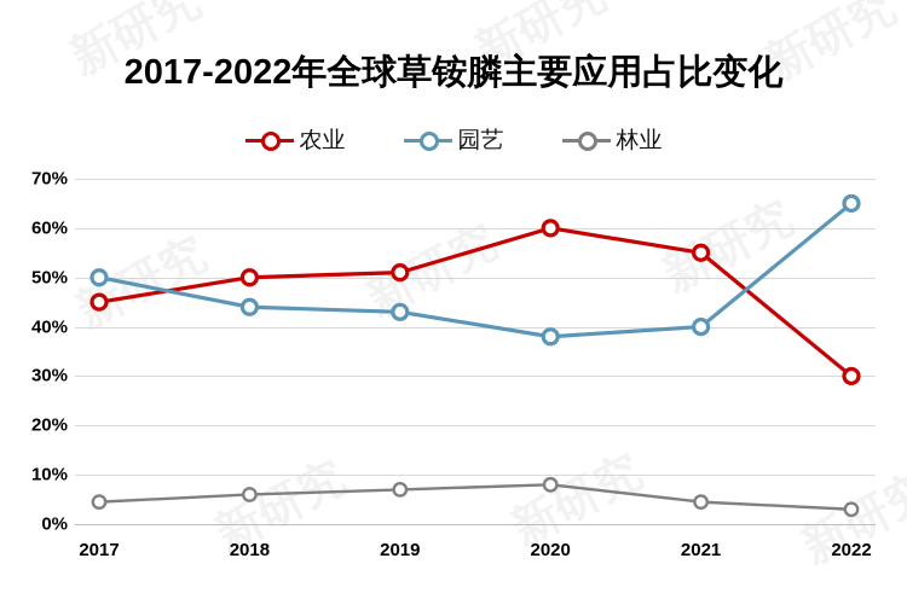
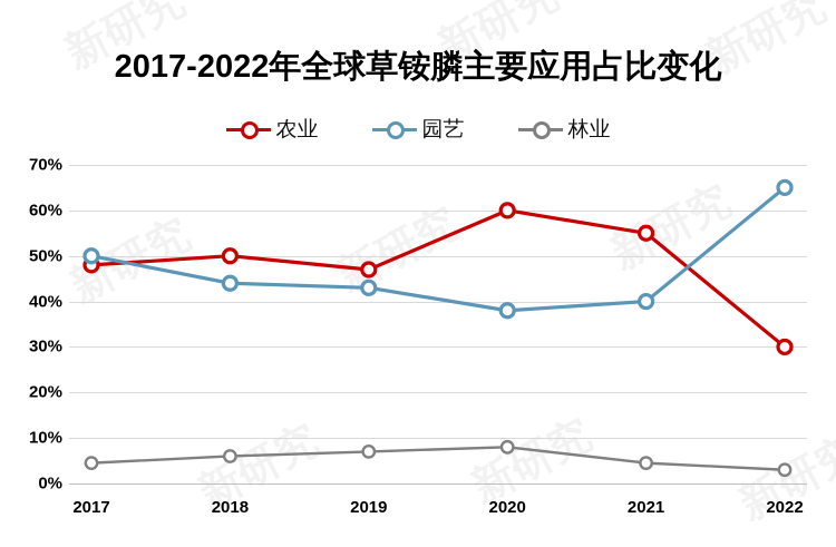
农业/2017: 45% -> 48%
农业/2019: 51% -> 47%
